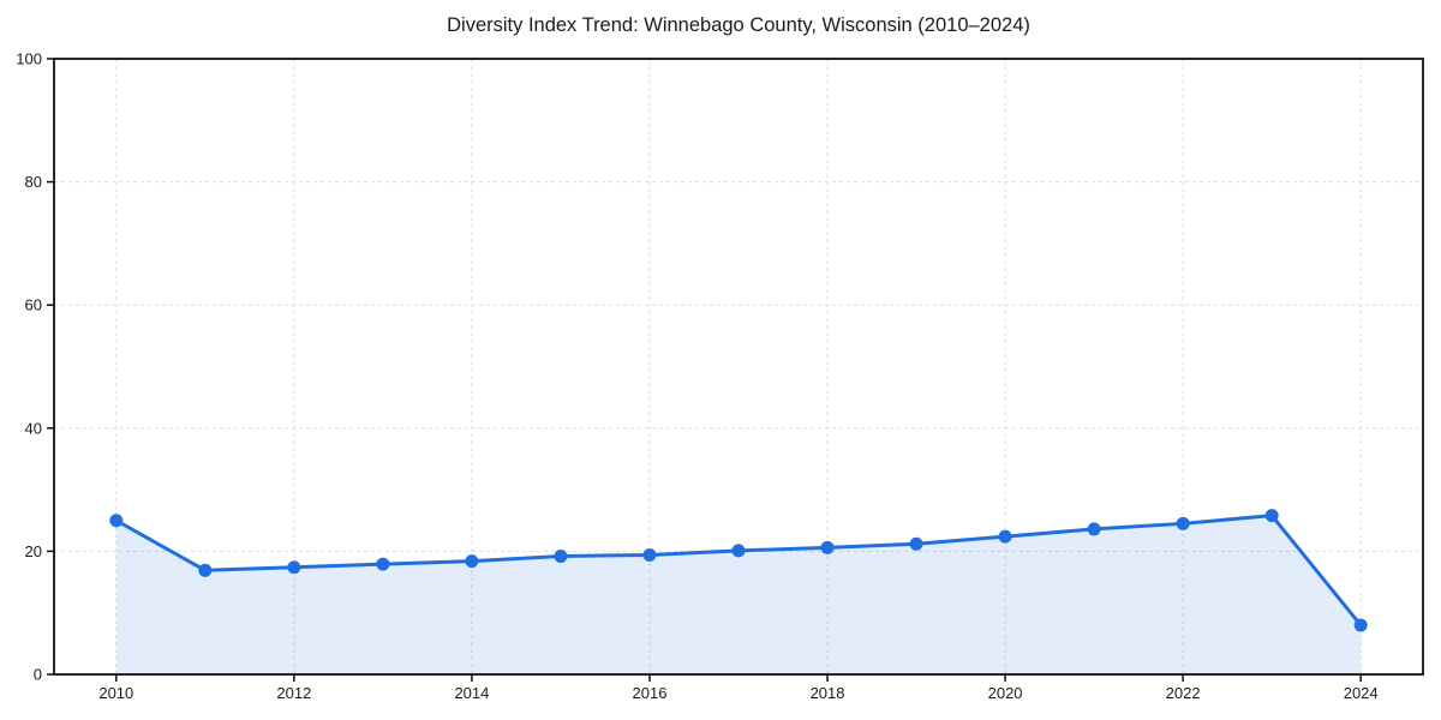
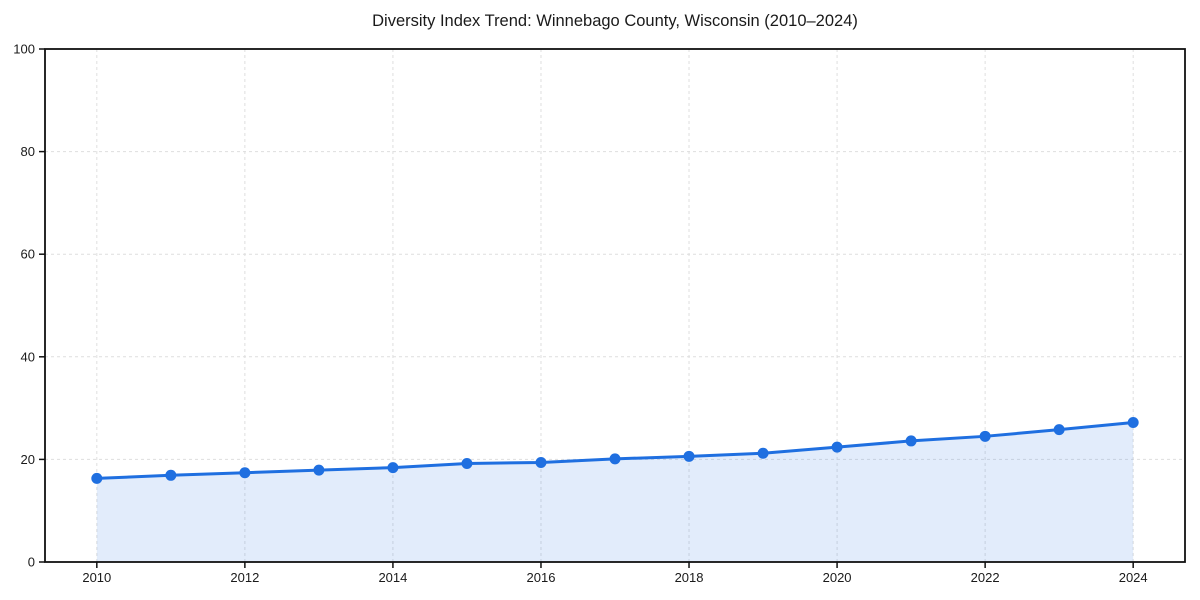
2010: 25 -> 16
2024: 8 -> 27
